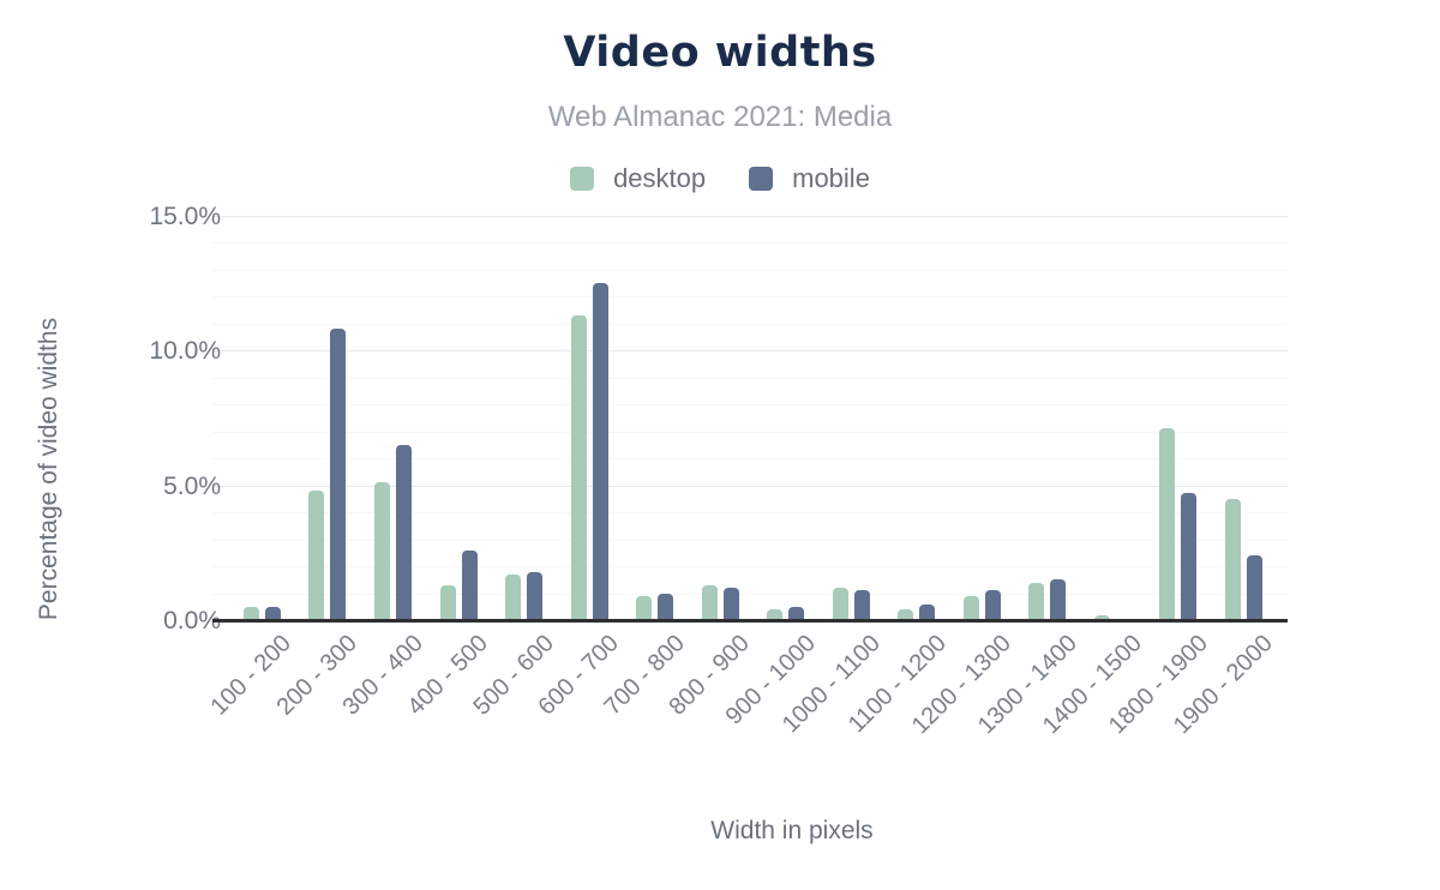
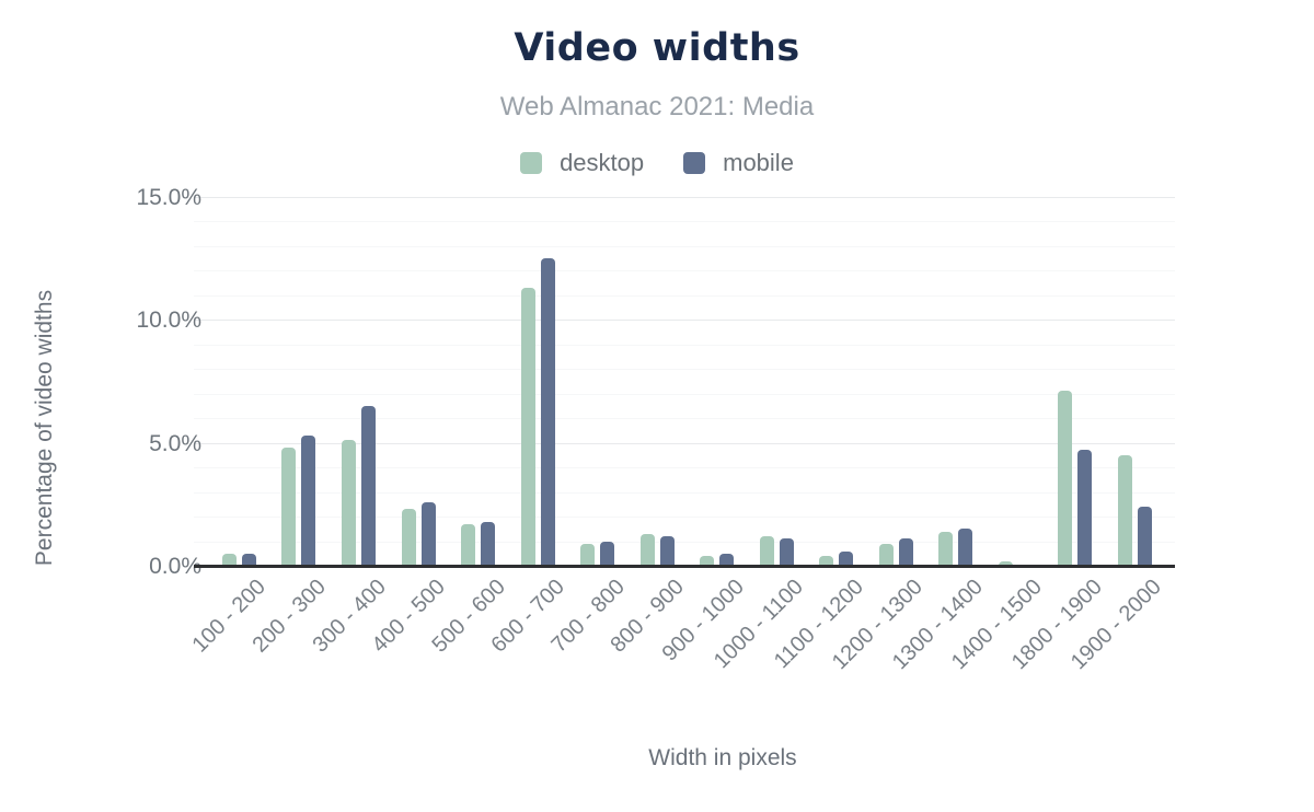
mobile/200 - 300: 10.8% -> 5.3%
desktop/400 - 500: 1.3% -> 2.3%
